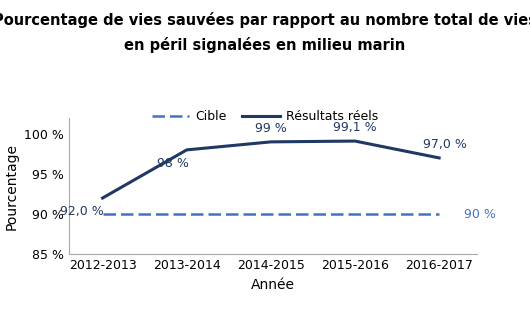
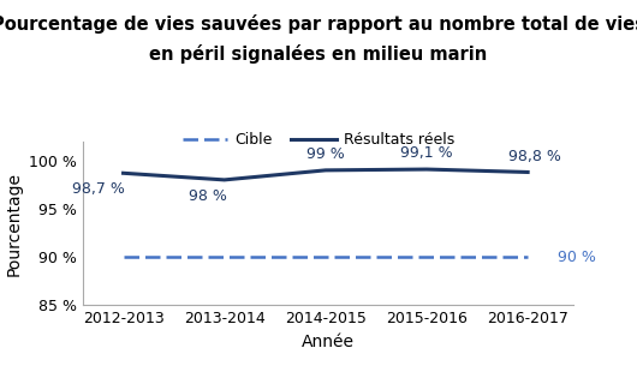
Résultats réels/2012-2013: 92,0 -> 98,7
Résultats réels/2016-2017: 97,0 -> 98,8
